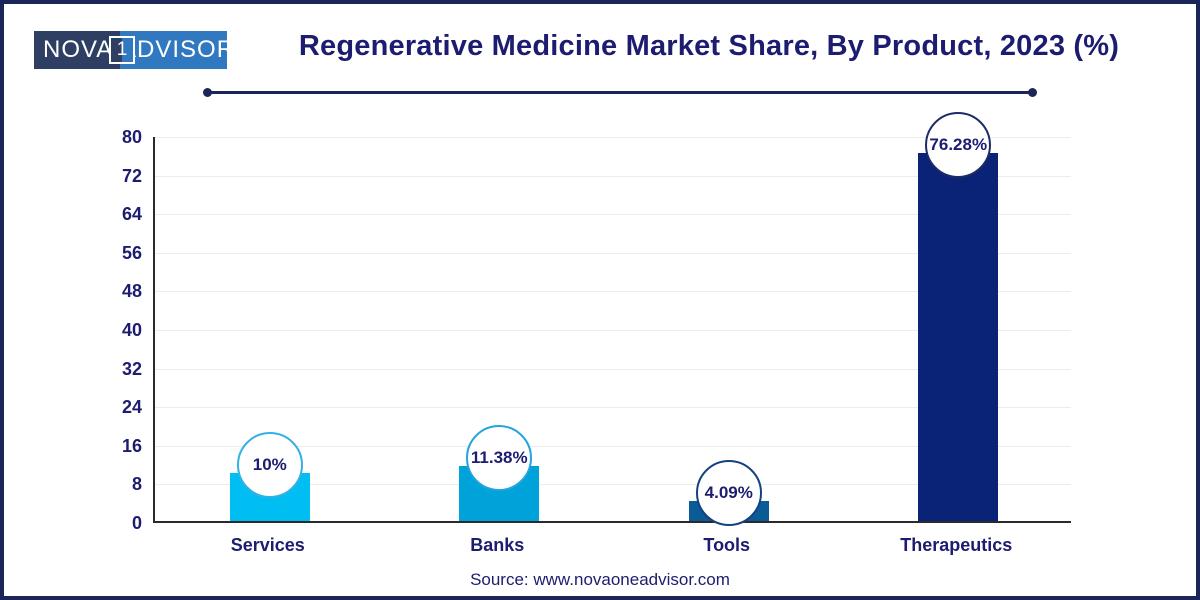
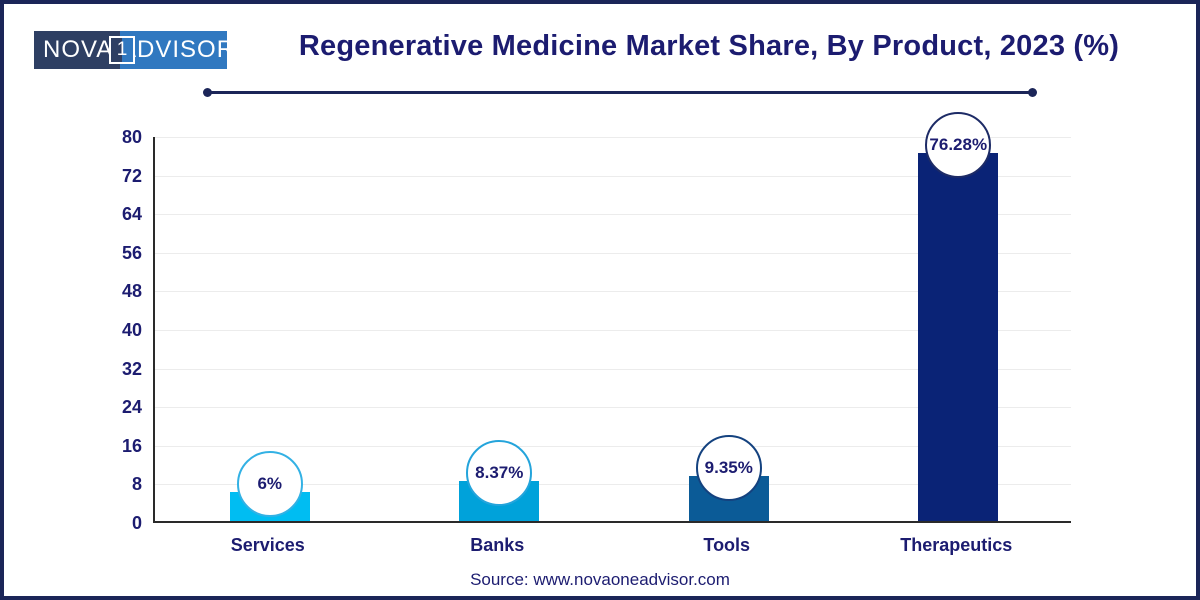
Services: 10% -> 6%
Banks: 11.38% -> 8.37%
Tools: 4.09% -> 9.35%
